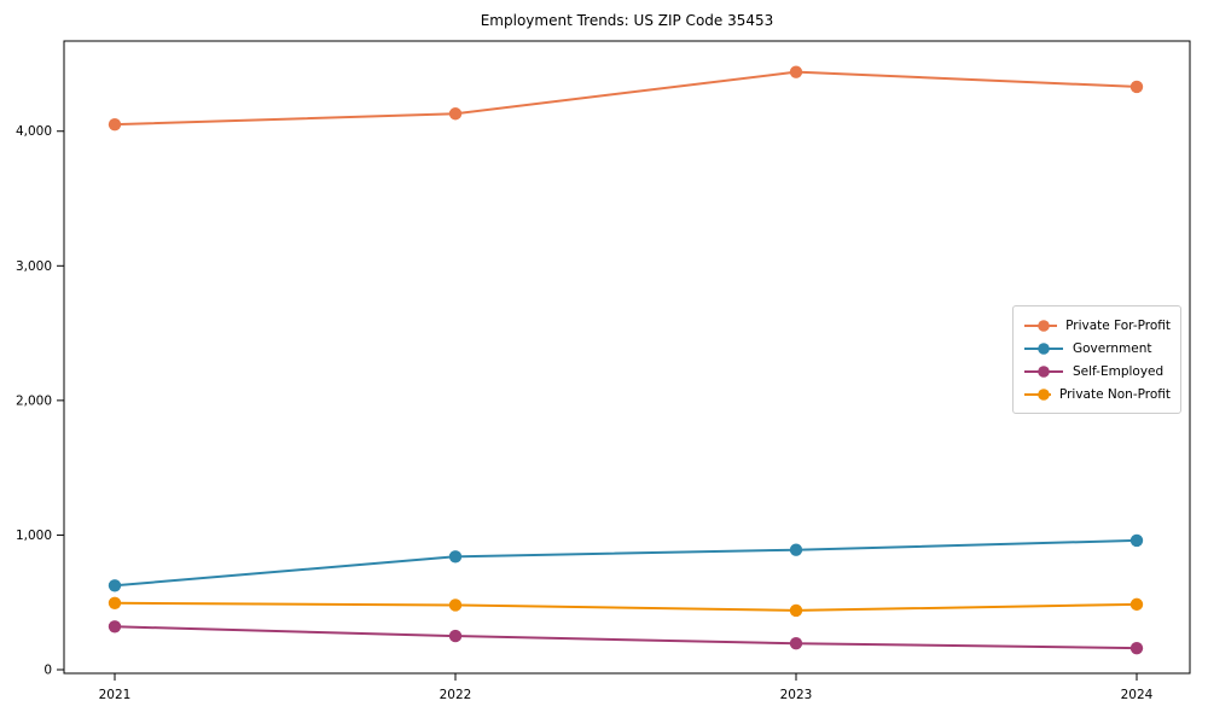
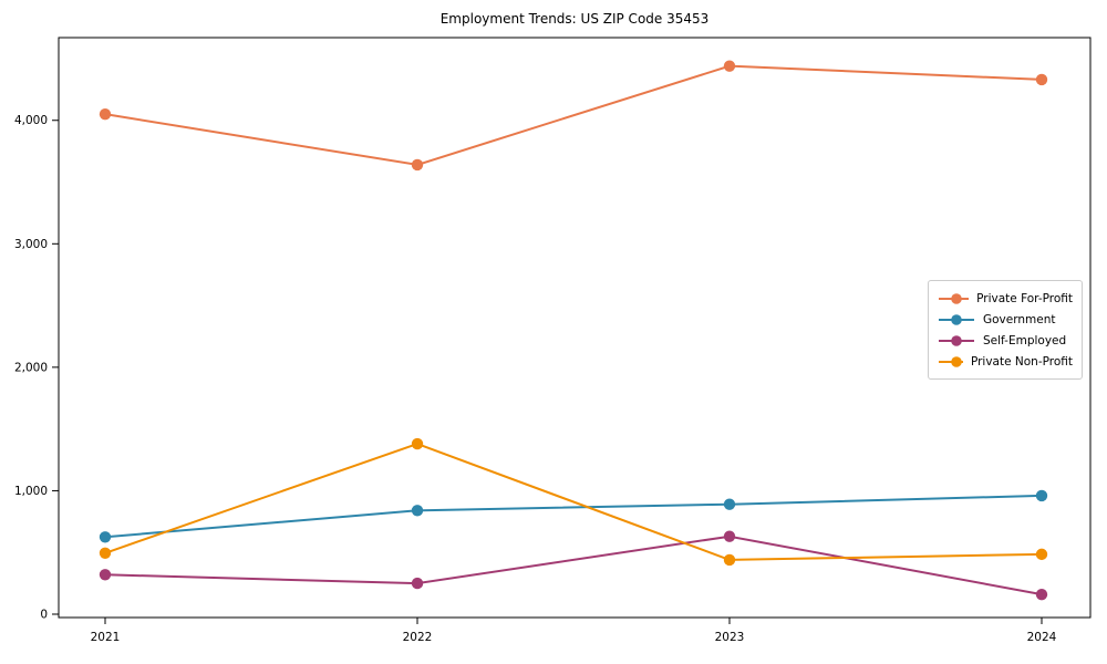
Private For-Profit/2022: 4130 -> 3640
Private Non-Profit/2022: 480 -> 1380
Self-Employed/2023: 200 -> 630
